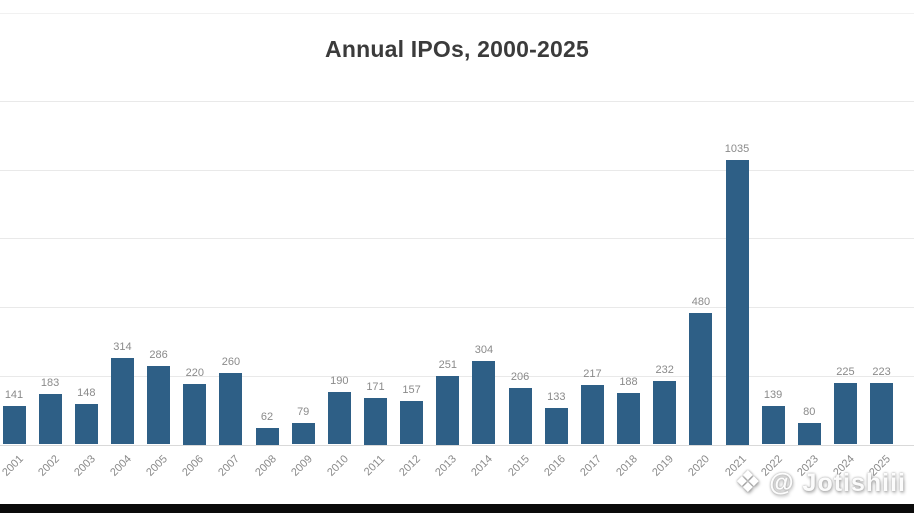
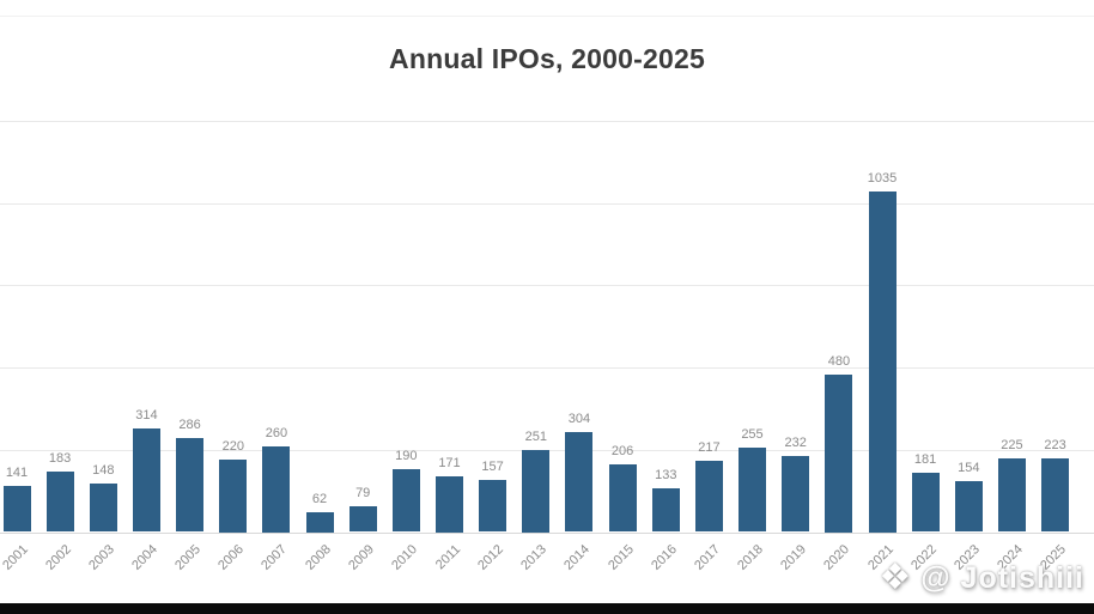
2018: 188 -> 255
2022: 139 -> 181
2023: 80 -> 154
